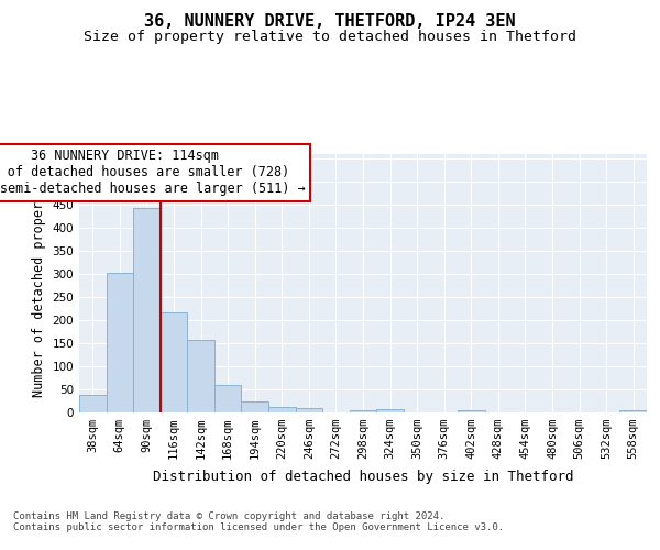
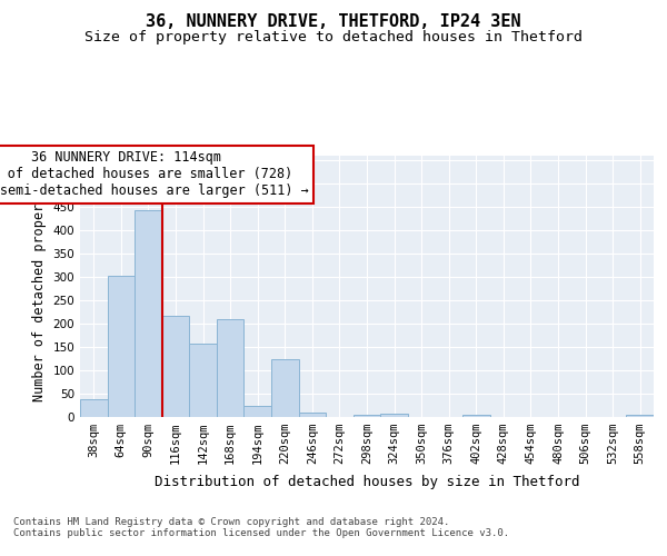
168sqm: 60 -> 210
220sqm: 11 -> 125
